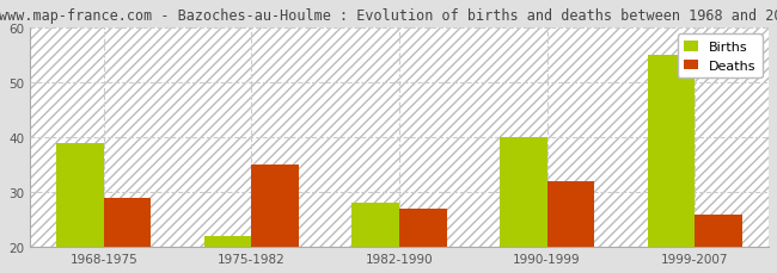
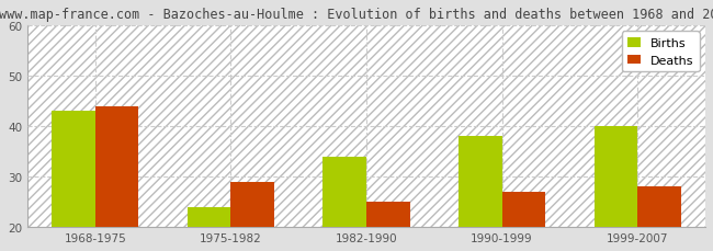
Births/1968-1975: 39 -> 43
Deaths/1968-1975: 29 -> 44
Births/1975-1982: 22 -> 24
Deaths/1975-1982: 35 -> 29
Births/1982-1990: 28 -> 34
Deaths/1982-1990: 27 -> 25
Births/1990-1999: 40 -> 38
Deaths/1990-1999: 32 -> 27
Births/1999-2007: 55 -> 40
Deaths/1999-2007: 26 -> 28
